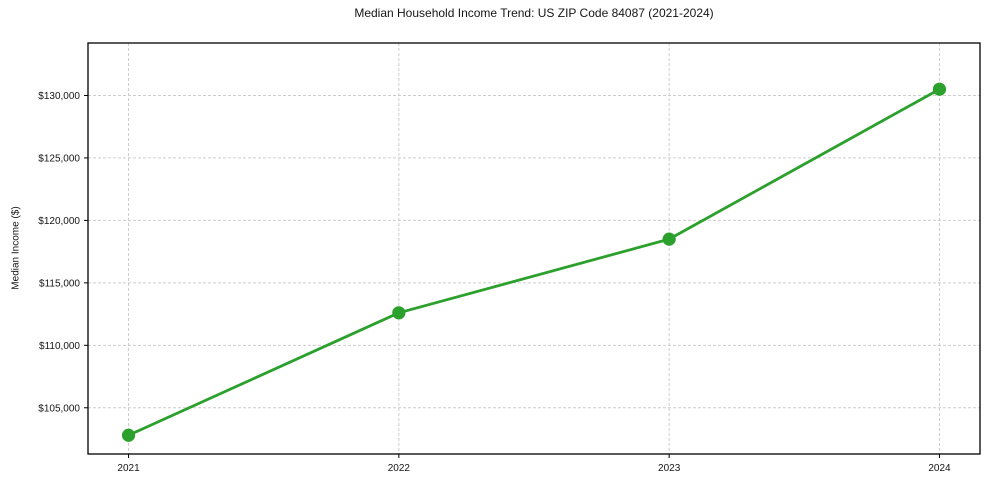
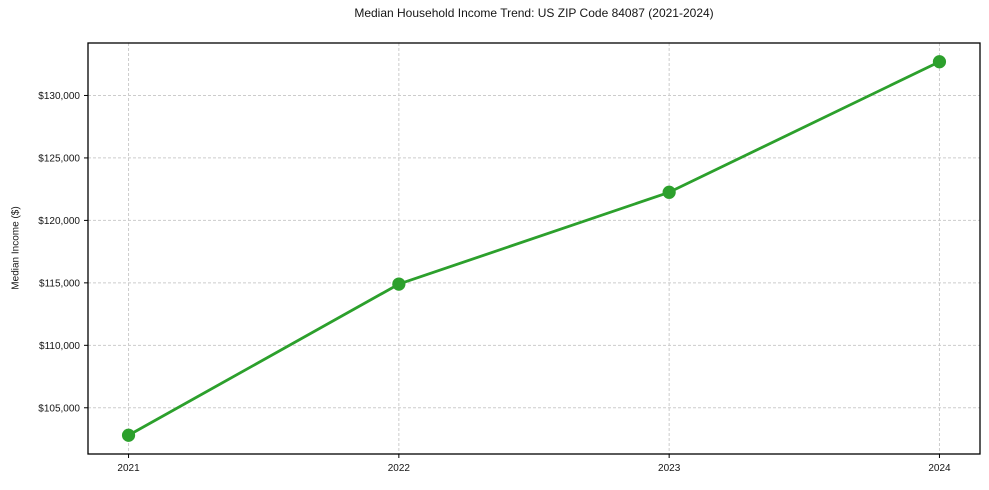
2022: $112600 -> $114900
2023: $118500 -> $122200
2024: $130500 -> $132700
